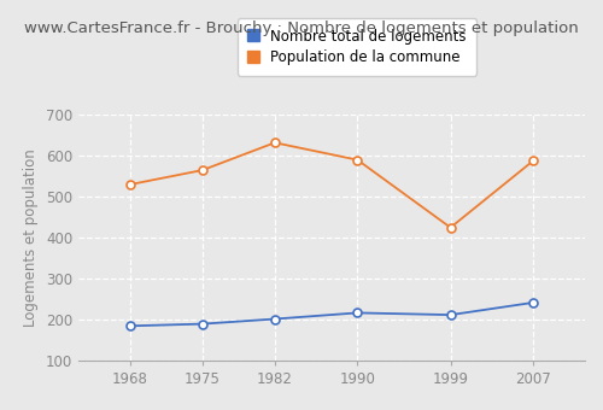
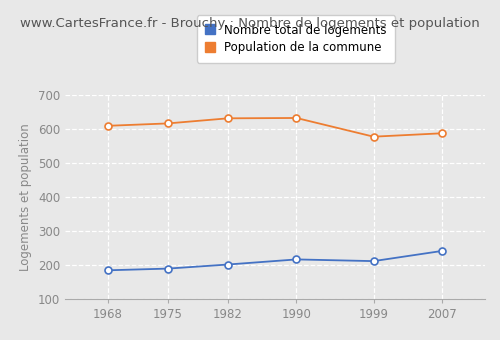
Population de la commune/1968: 530 -> 610
Population de la commune/1975: 565 -> 617
Population de la commune/1990: 590 -> 633
Population de la commune/1999: 425 -> 578
